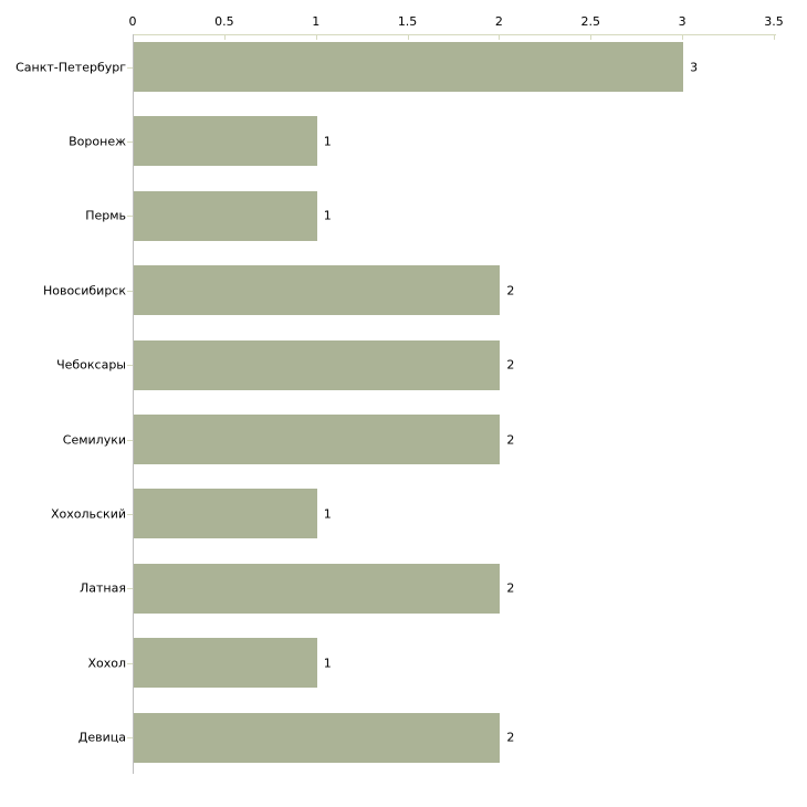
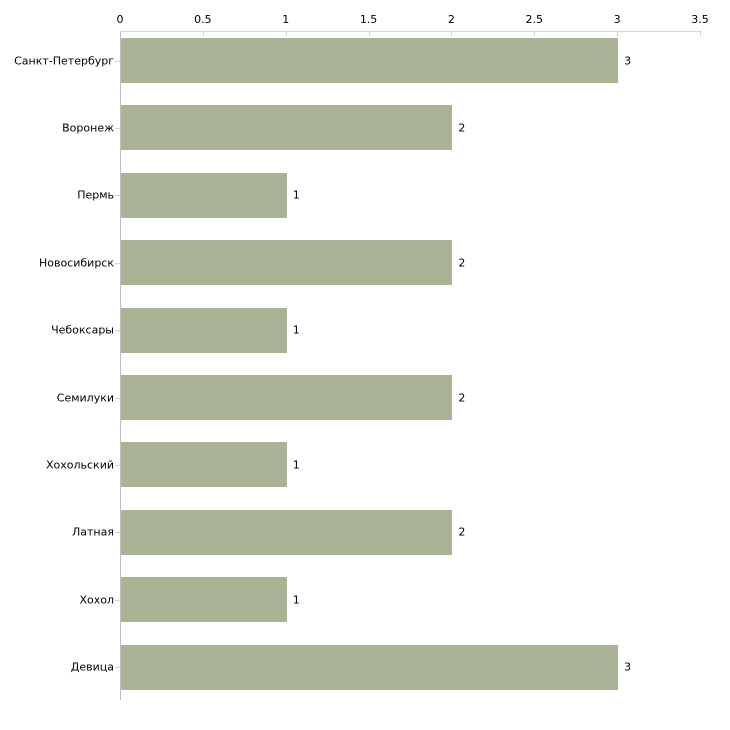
Воронеж: 1 -> 2
Чебоксары: 2 -> 1
Девица: 2 -> 3
